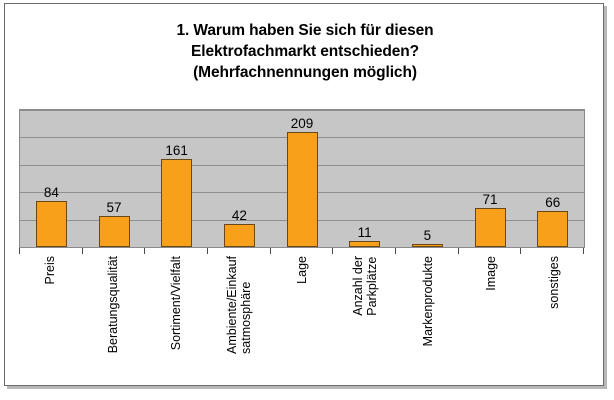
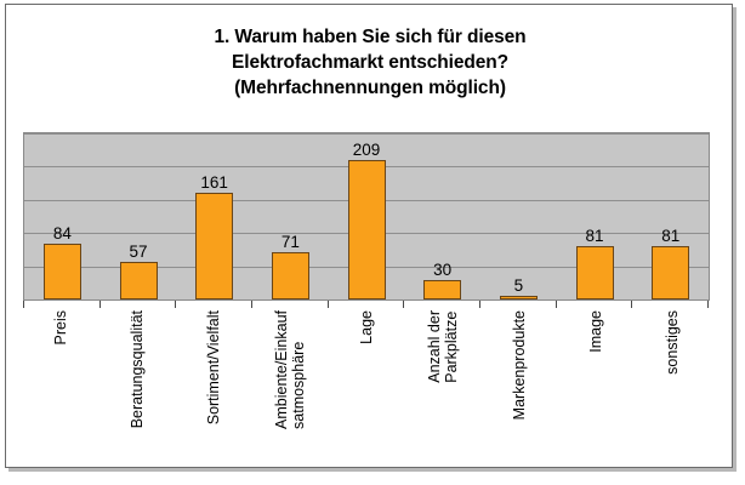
Ambiente/Einkaufsatmosphäre: 42 -> 71
Anzahl der Parkplätze: 11 -> 30
Image: 71 -> 81
sonstiges: 66 -> 81
